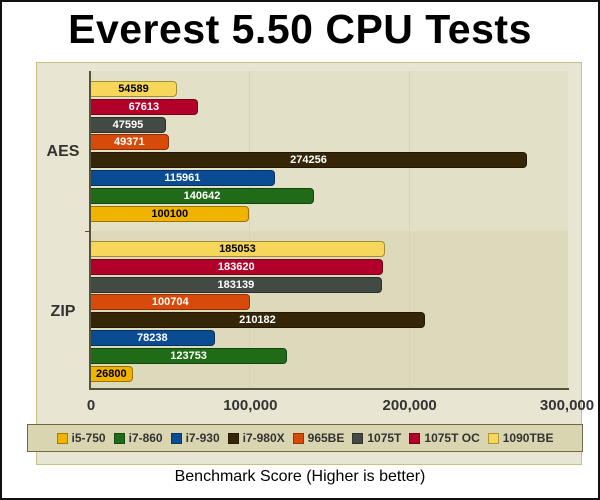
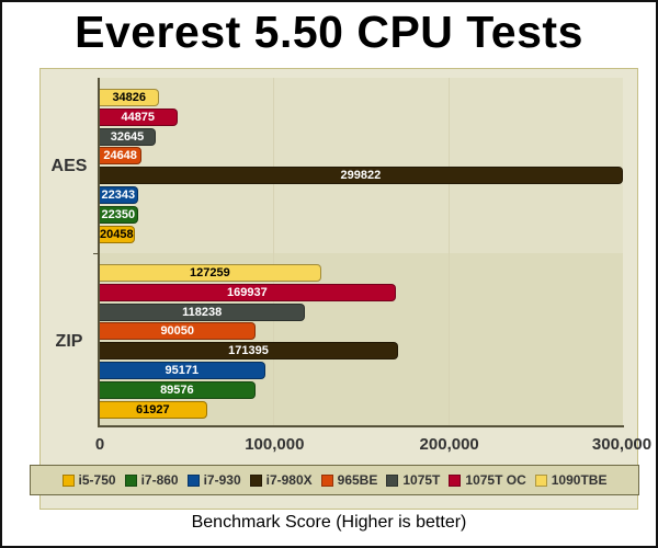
i5-750/AES: 100100 -> 20458
i7-860/AES: 140642 -> 22350
i7-930/AES: 115961 -> 22343
i7-980X/AES: 274256 -> 299822
965BE/AES: 49371 -> 24648
1075T/AES: 47595 -> 32645
1075T OC/AES: 67613 -> 44875
1090TBE/AES: 54589 -> 34826
i5-750/ZIP: 26800 -> 61927
i7-860/ZIP: 123753 -> 89576
i7-930/ZIP: 78238 -> 95171
i7-980X/ZIP: 210182 -> 171395
965BE/ZIP: 100704 -> 90050
1075T/ZIP: 183139 -> 118238
1075T OC/ZIP: 183620 -> 169937
1090TBE/ZIP: 185053 -> 127259
